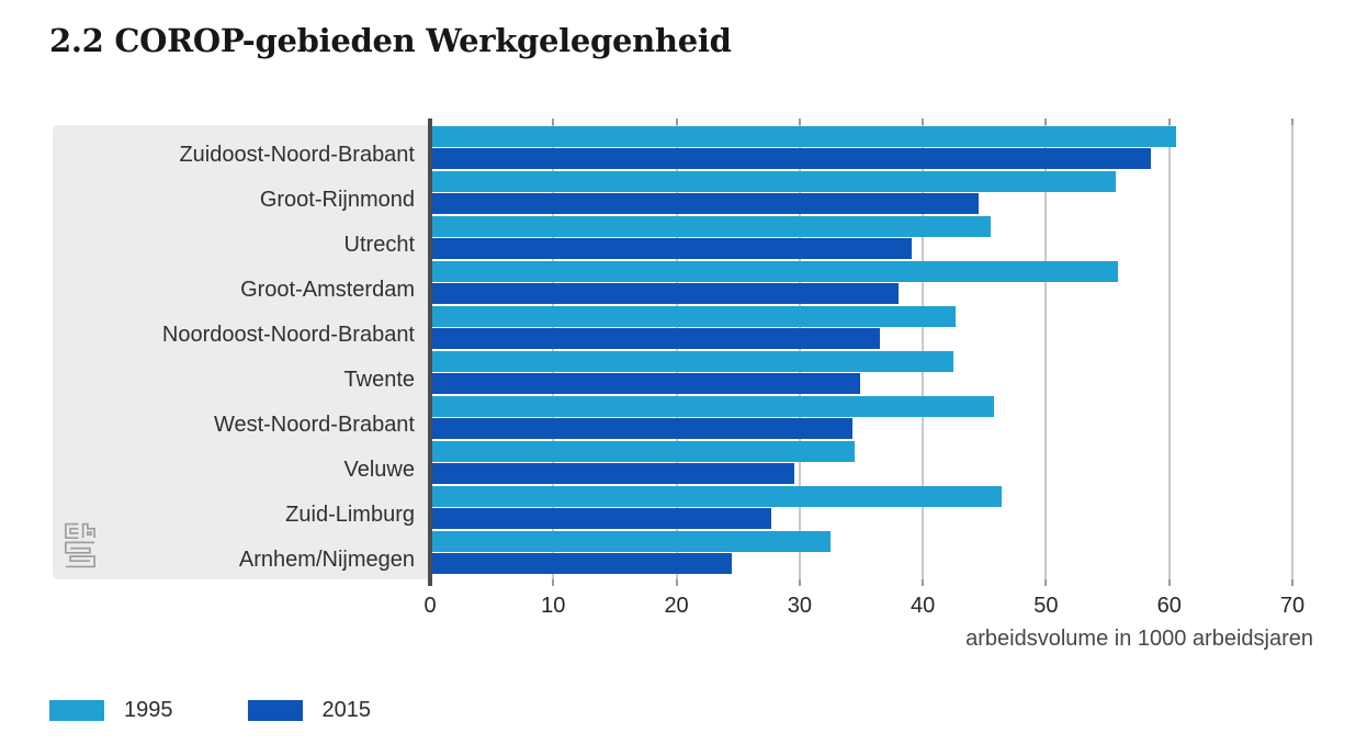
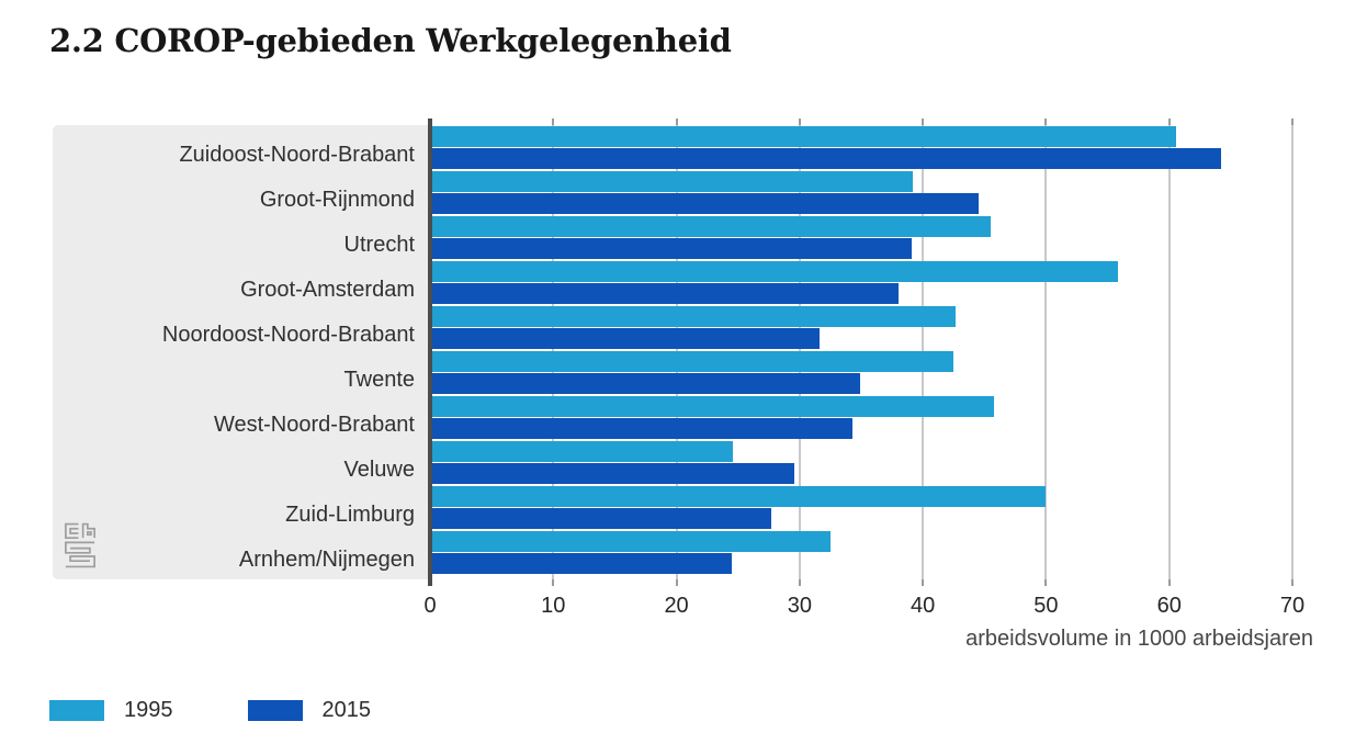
2015/Zuidoost-Noord-Brabant: 58.5 -> 64.2
1995/Groot-Rijnmond: 55.7 -> 39.2
2015/Noordoost-Noord-Brabant: 36.5 -> 31.6
1995/Veluwe: 34.5 -> 24.6
1995/Zuid-Limburg: 46.4 -> 50.0
